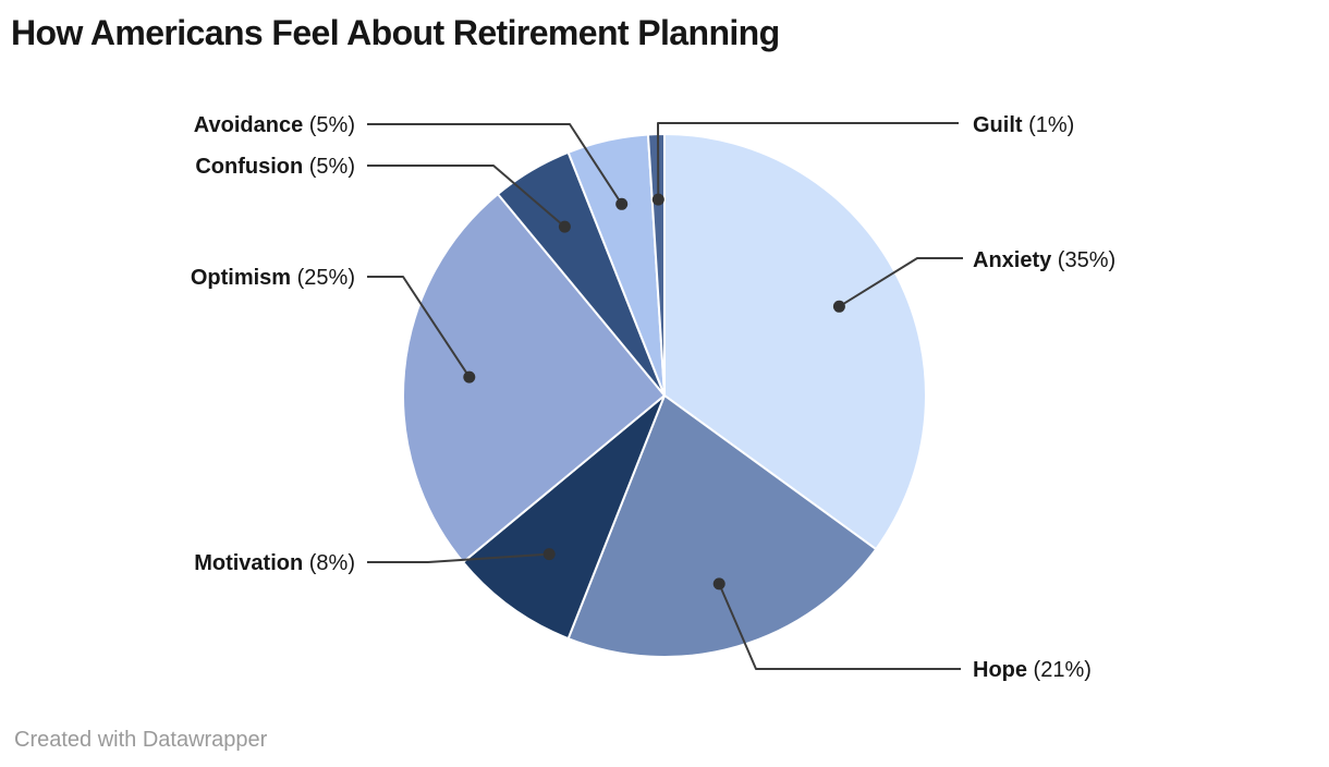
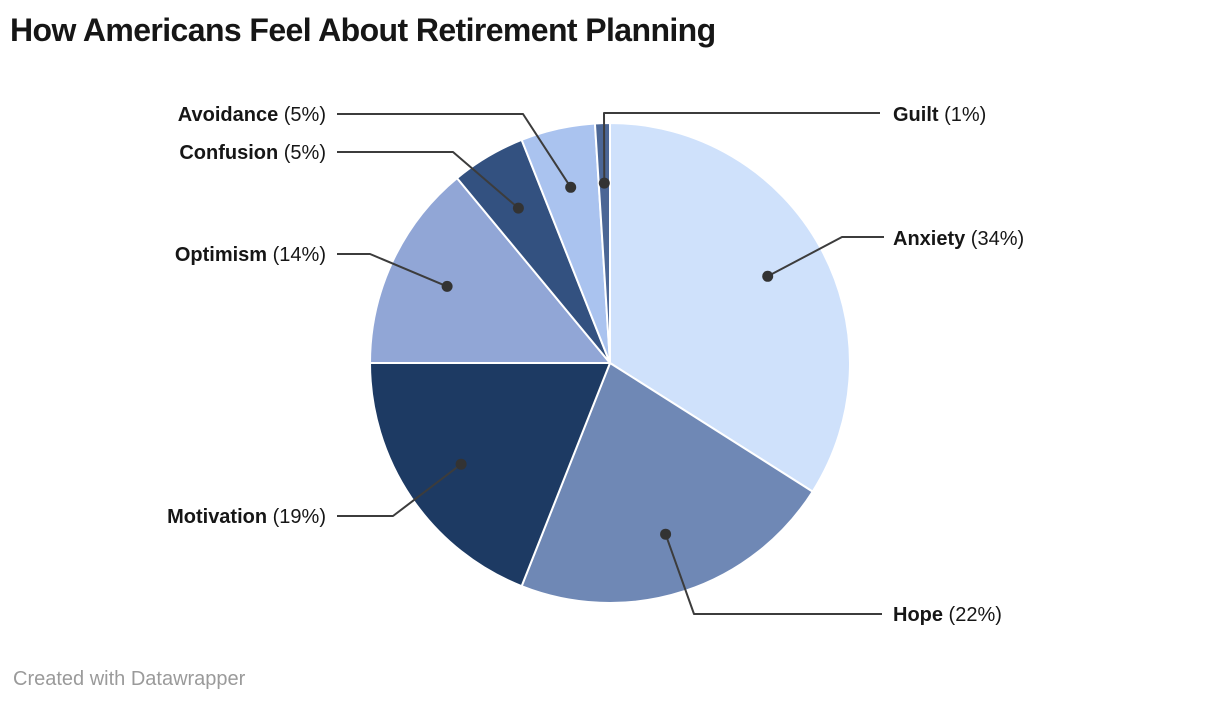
Anxiety: 35% -> 34%
Hope: 21% -> 22%
Motivation: 8% -> 19%
Optimism: 25% -> 14%
